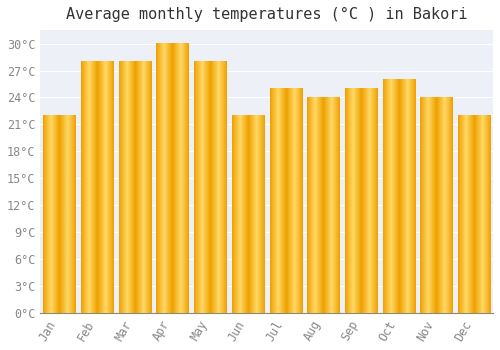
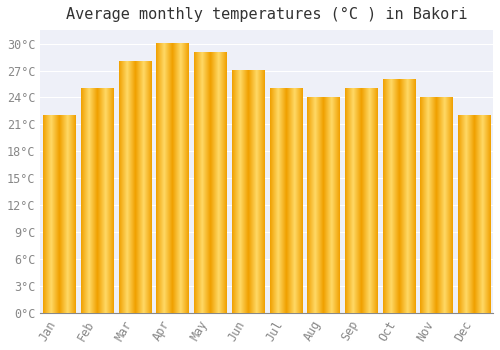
Feb: 28°C -> 25°C
May: 28°C -> 29°C
Jun: 22°C -> 27°C
